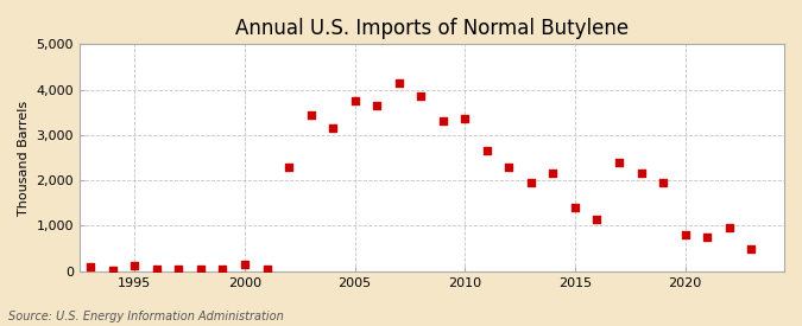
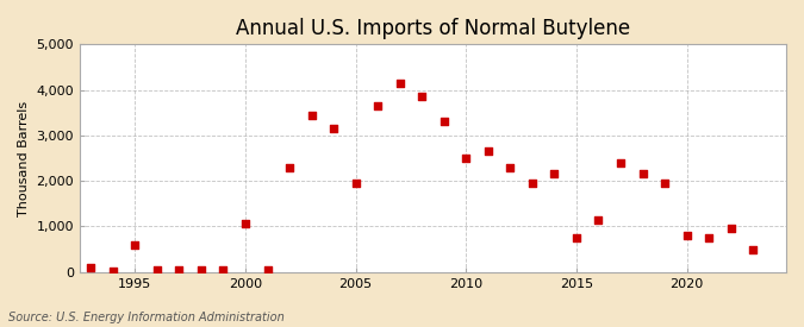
1995: 130 -> 600
2000: 150 -> 1,050
2005: 3,750 -> 1,950
2010: 3,350 -> 2,500
2015: 1,400 -> 750
